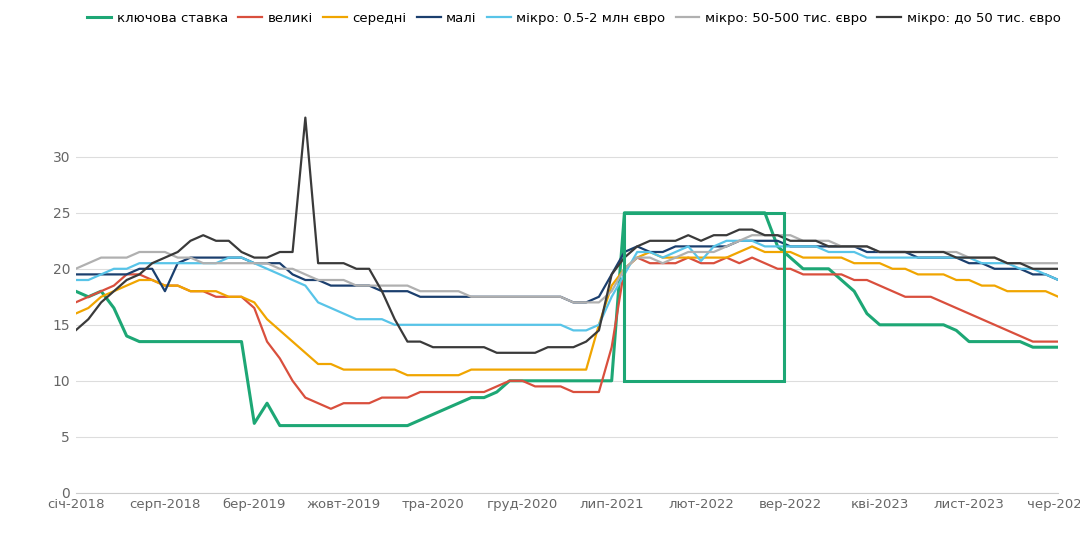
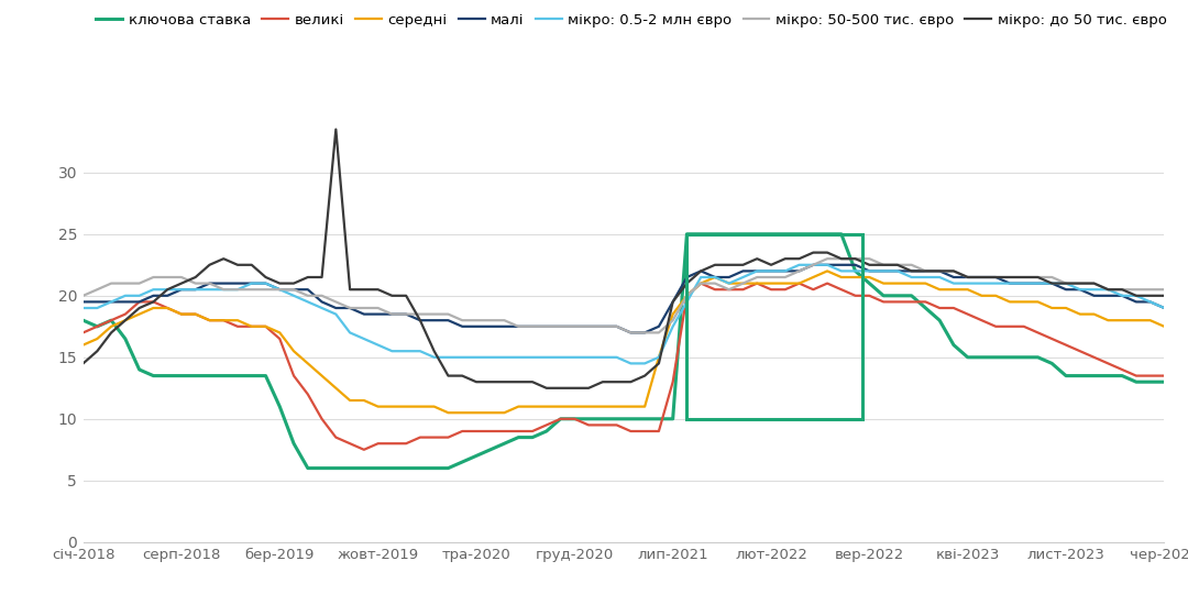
малі/серп-2018: 18.0 -> 20.5
ключова ставка/бер-2019: 6.2 -> 11.0
мікро: 0.5-2 млн євро/лют-2022: 20.7 -> 22.0
